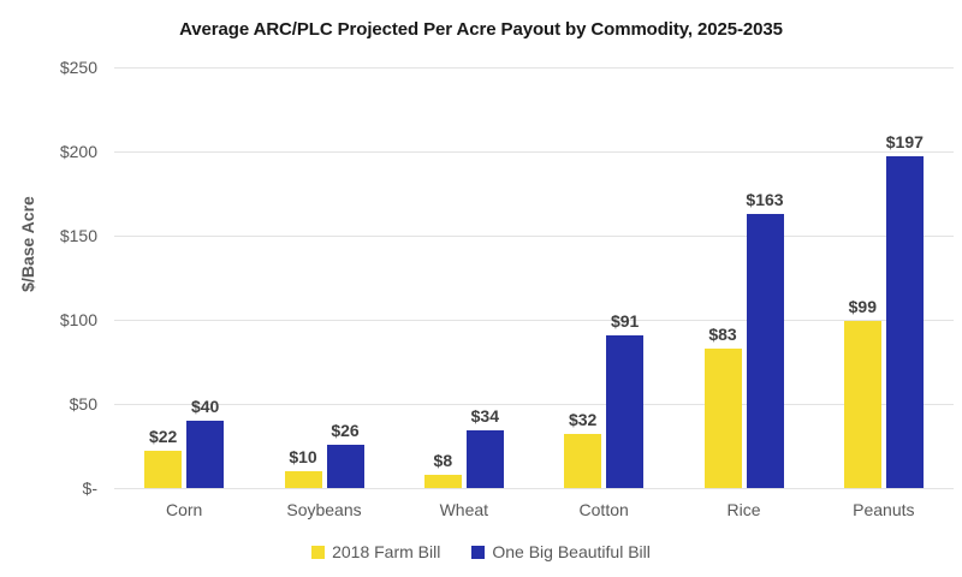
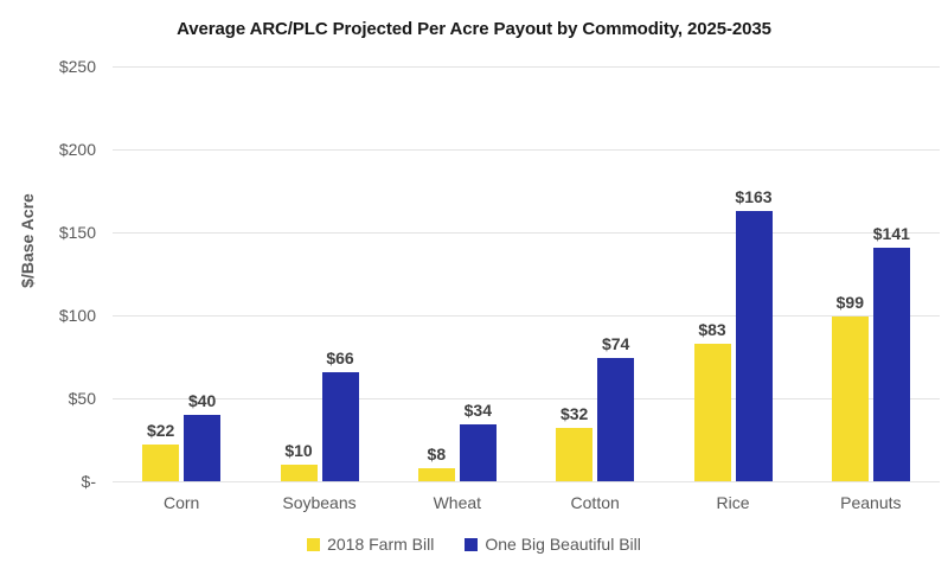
One Big Beautiful Bill/Soybeans: $26 -> $66
One Big Beautiful Bill/Cotton: $91 -> $74
One Big Beautiful Bill/Peanuts: $197 -> $141
